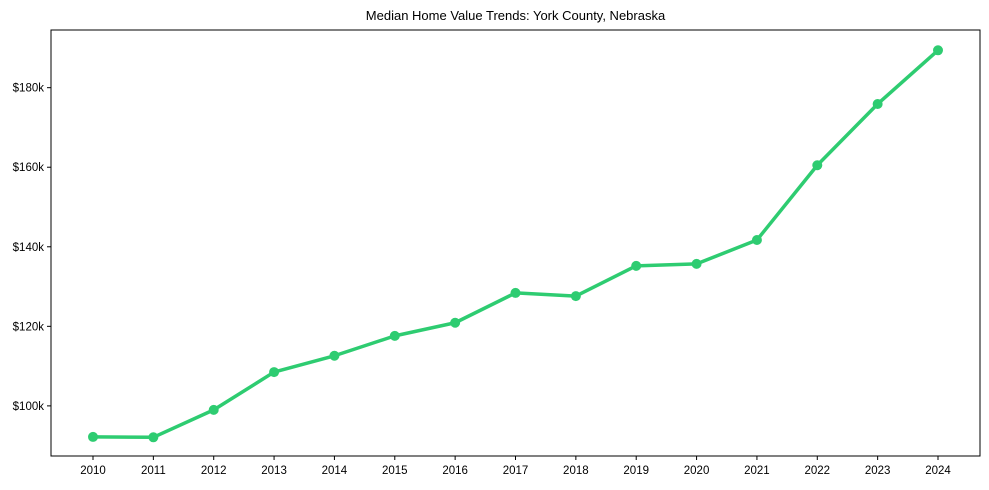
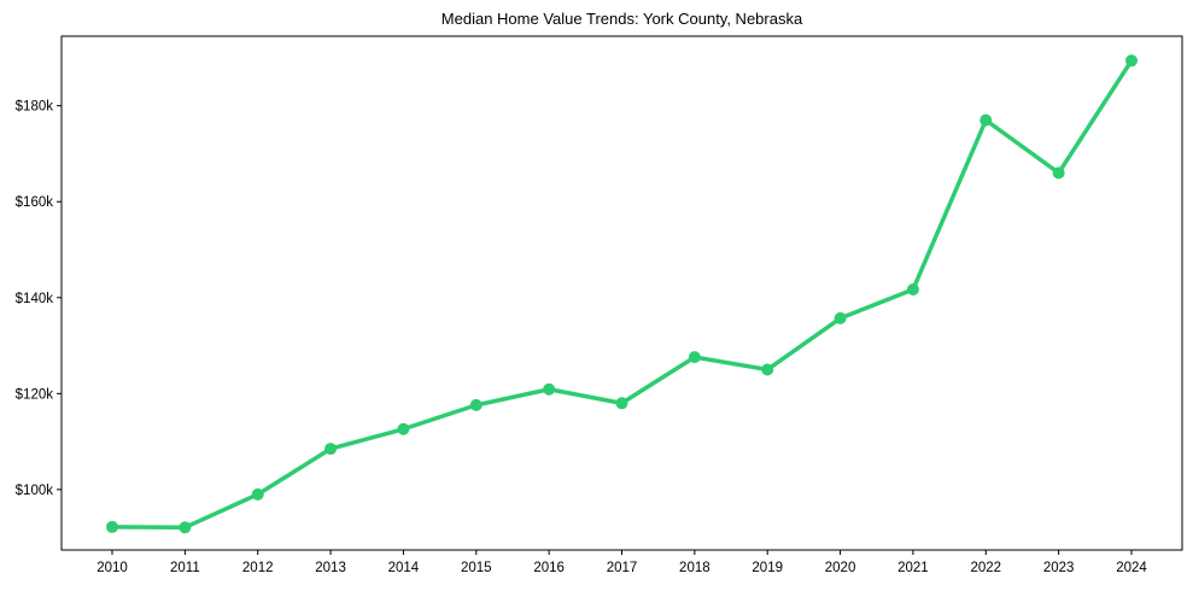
2017: $128k -> $118k
2019: $135k -> $125k
2022: $160k -> $177k
2023: $176k -> $166k
